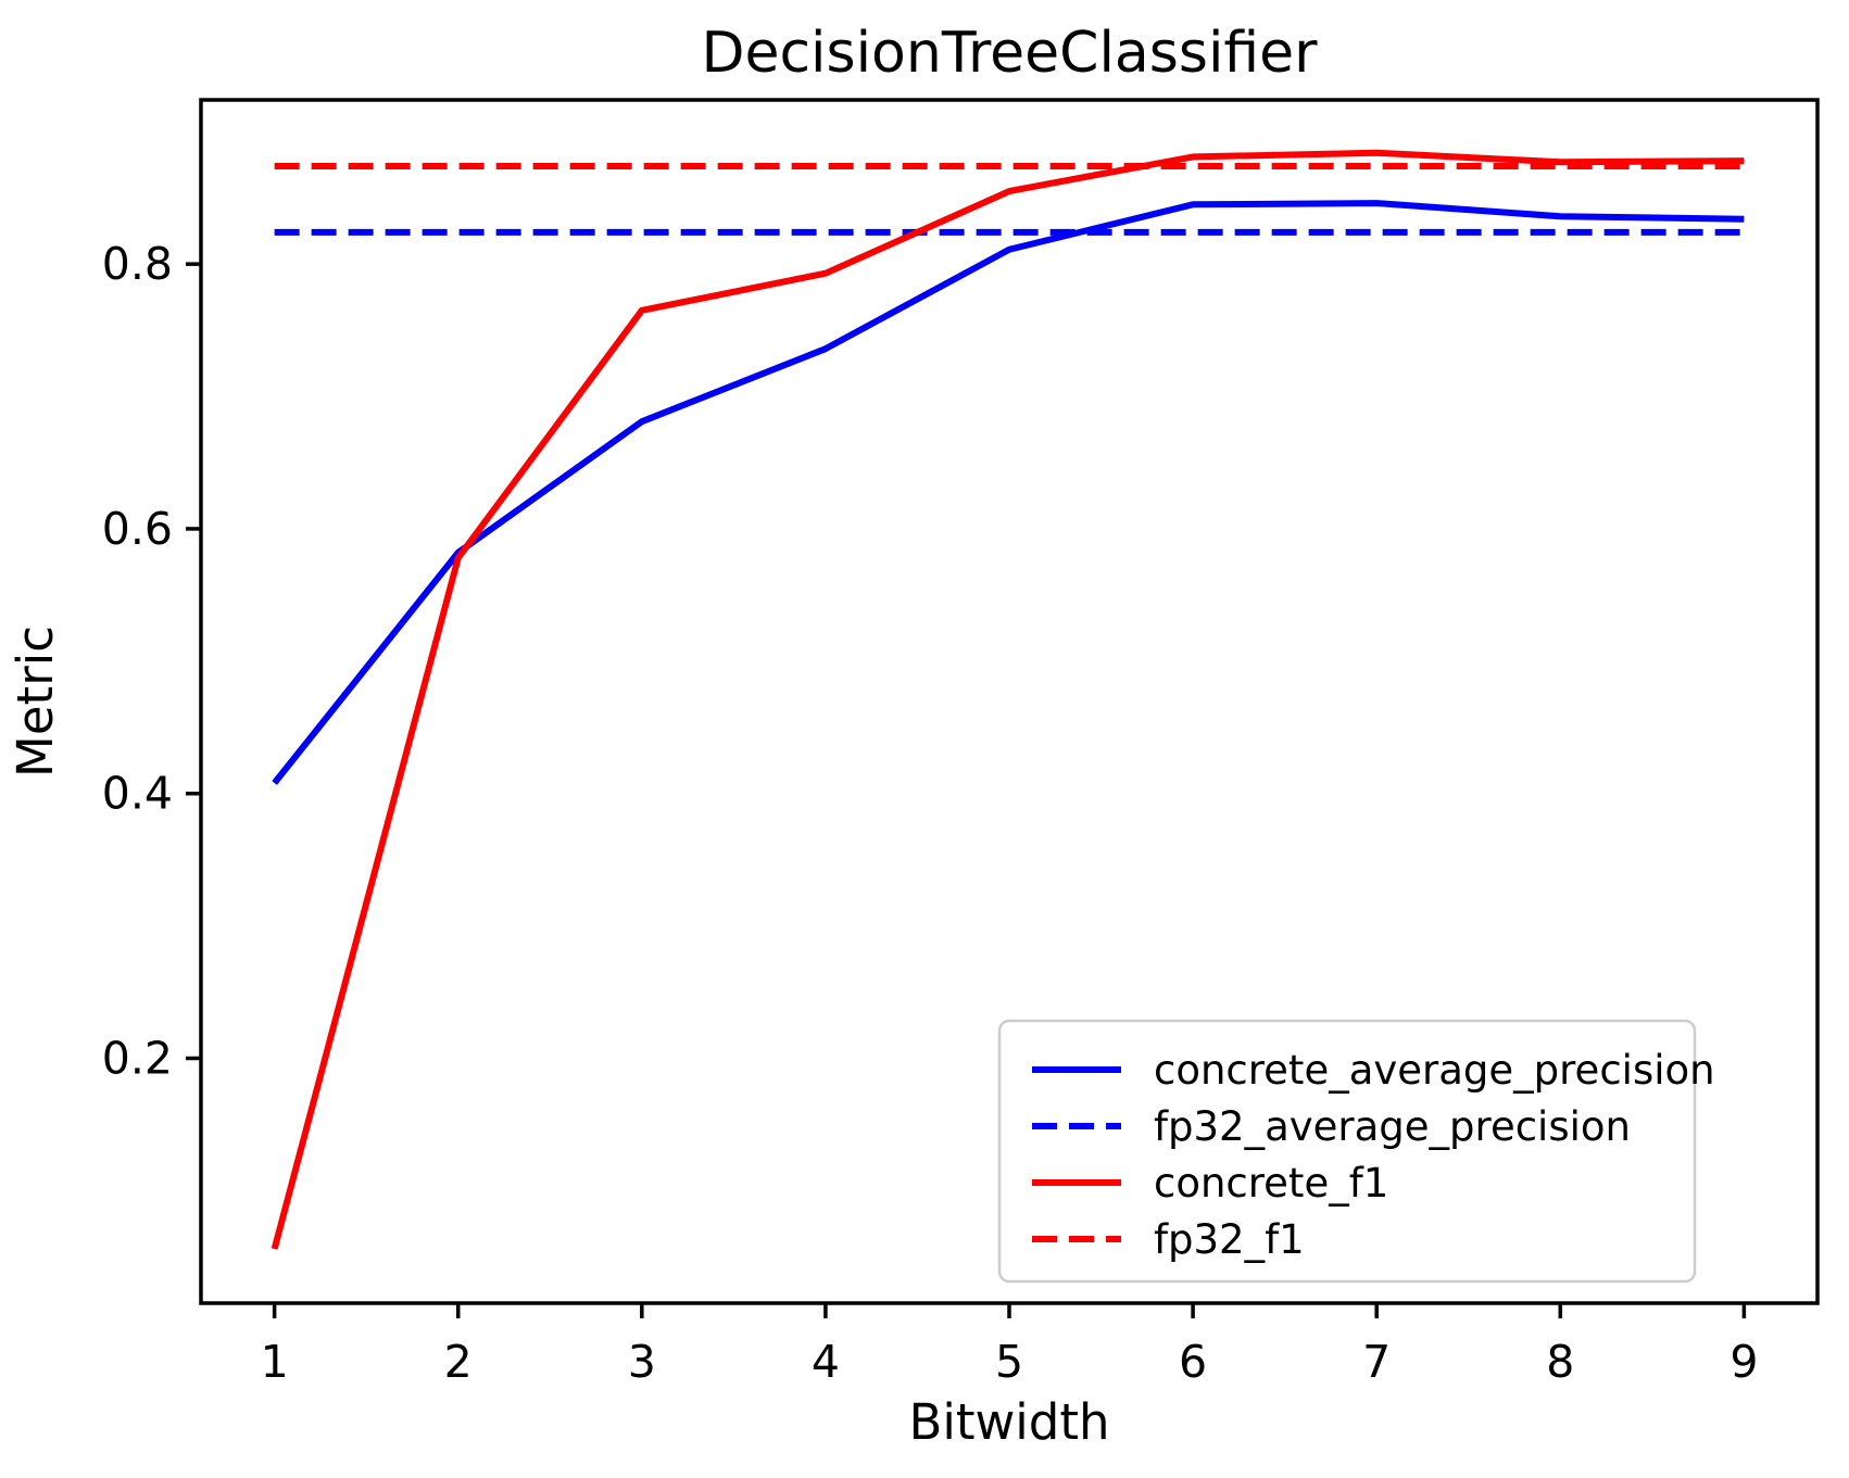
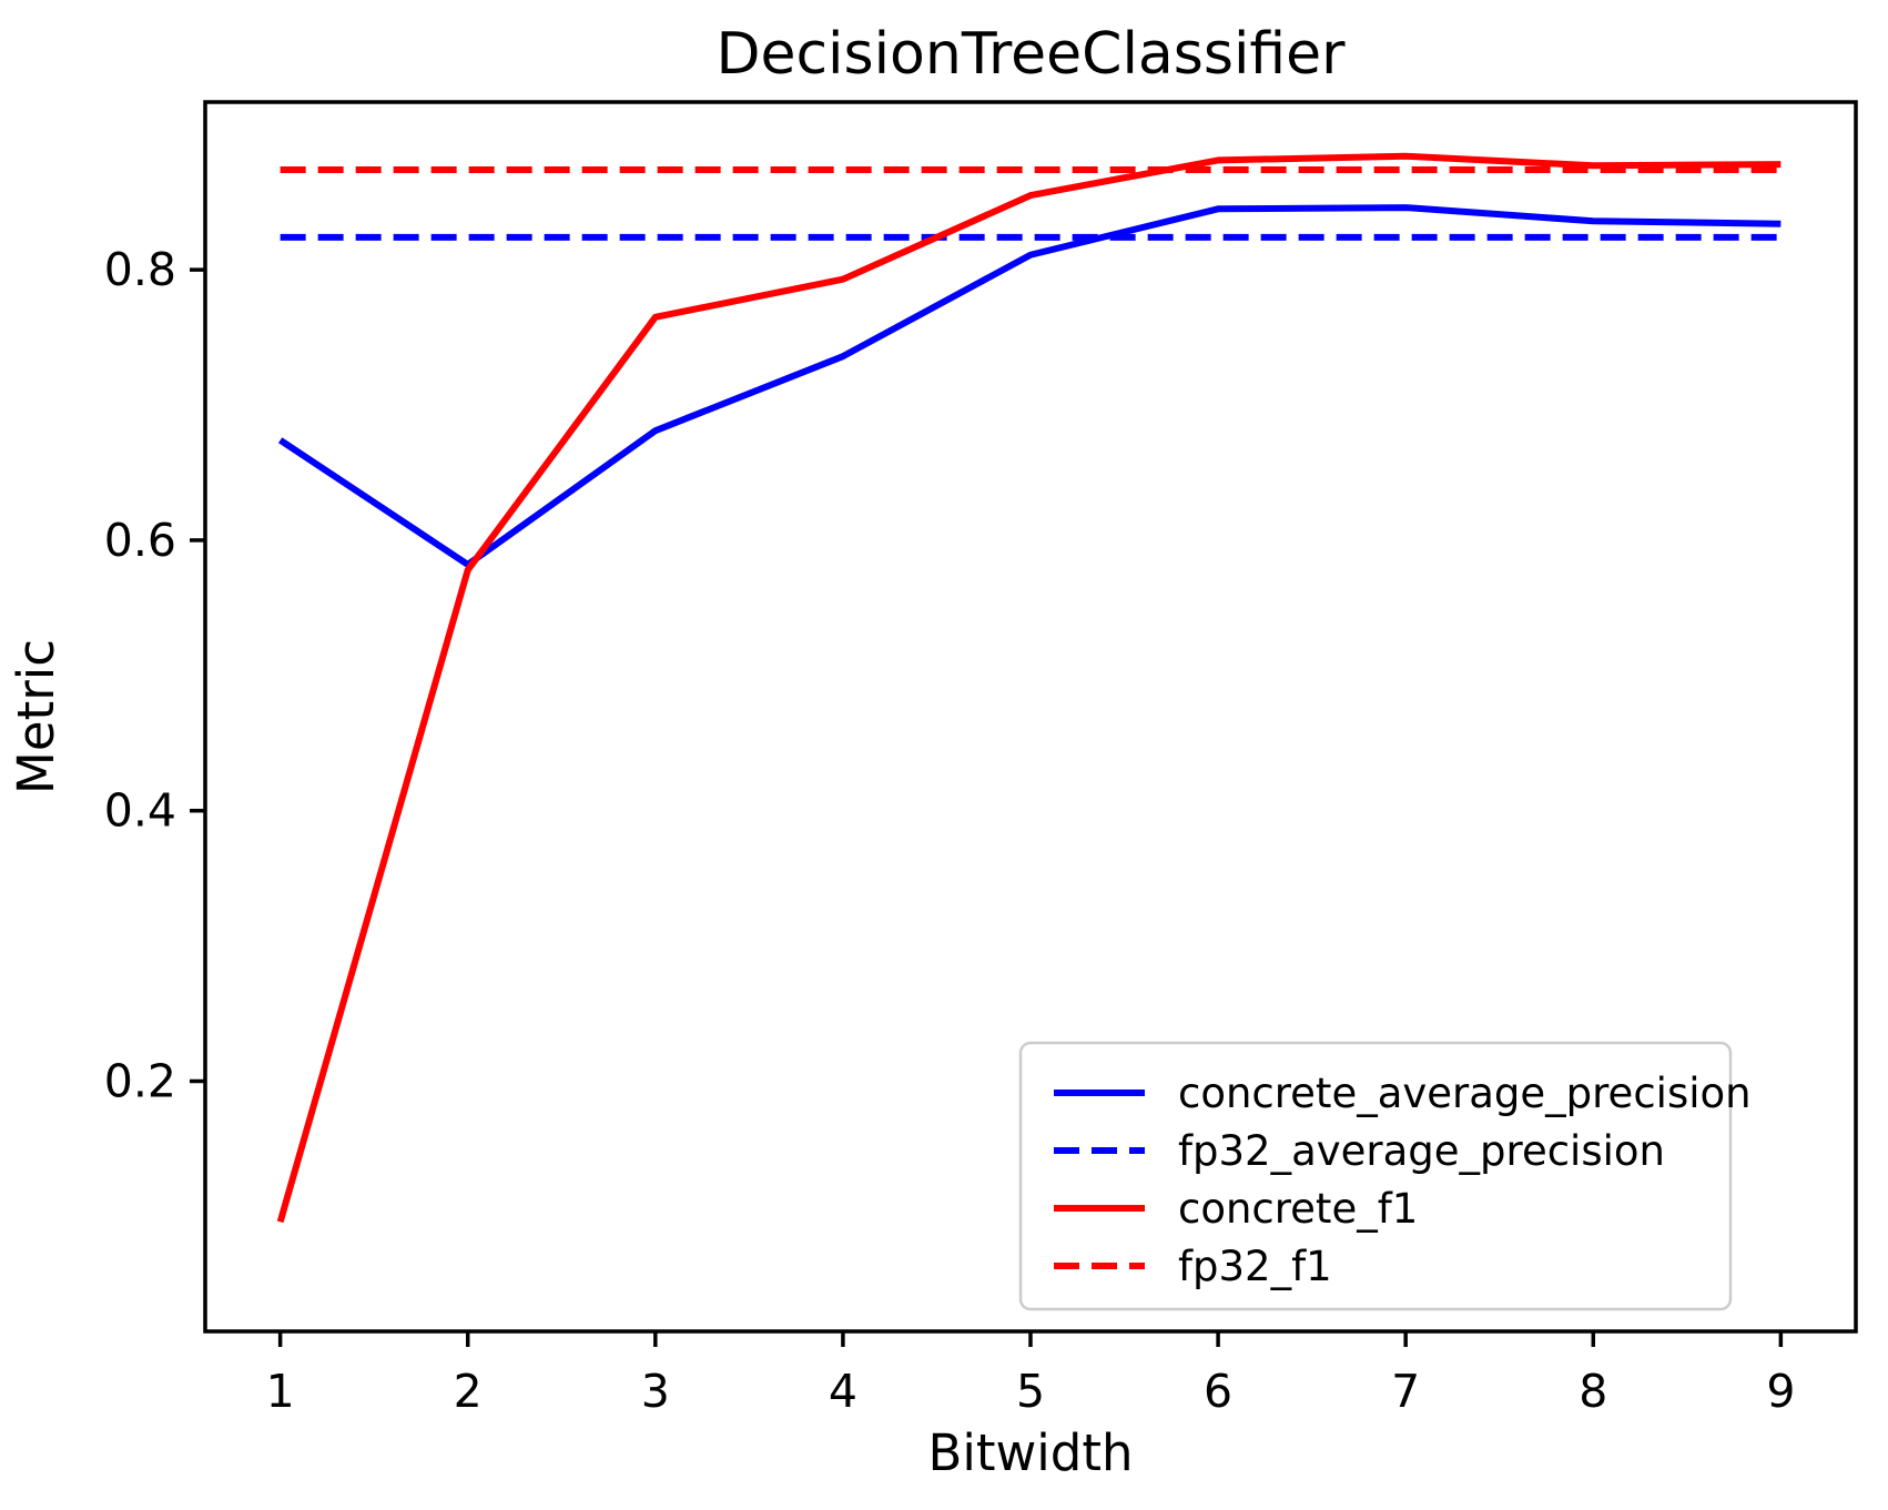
concrete_average_precision/1: 0.408 -> 0.674
concrete_f1/1: 0.056 -> 0.096
